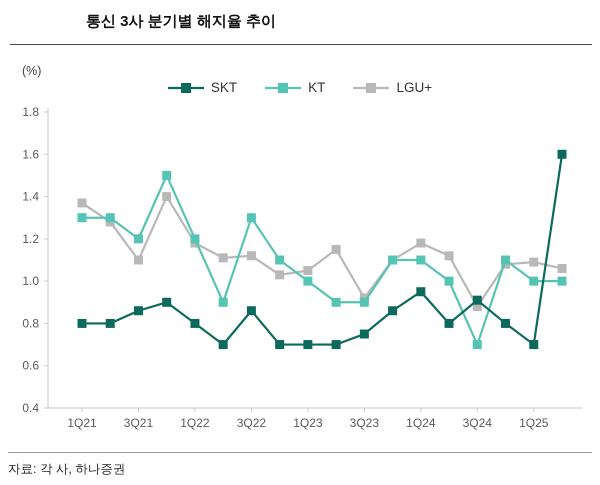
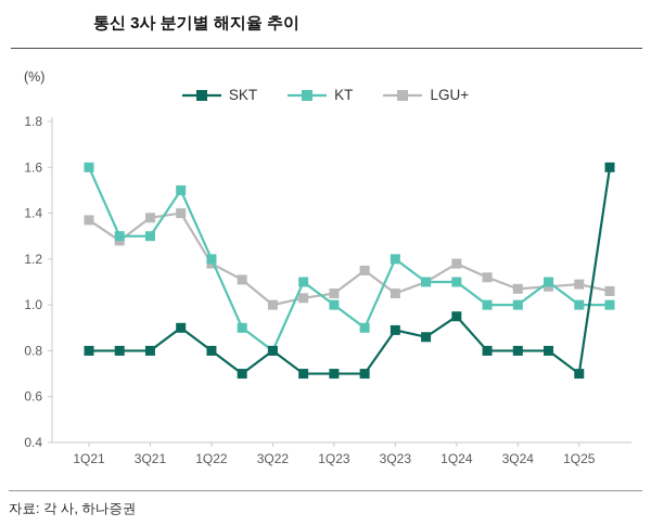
KT/1Q21: 1.3 -> 1.6
SKT/3Q21: 0.86 -> 0.80
KT/3Q21: 1.2 -> 1.3
LGU+/3Q21: 1.10 -> 1.38
SKT/3Q22: 0.86 -> 0.80
KT/3Q22: 1.3 -> 0.8
LGU+/3Q22: 1.12 -> 1.00
SKT/3Q23: 0.75 -> 0.89
KT/3Q23: 0.9 -> 1.2
LGU+/3Q23: 0.92 -> 1.05
SKT/3Q24: 0.91 -> 0.80
KT/3Q24: 0.7 -> 1.0
LGU+/3Q24: 0.88 -> 1.07
